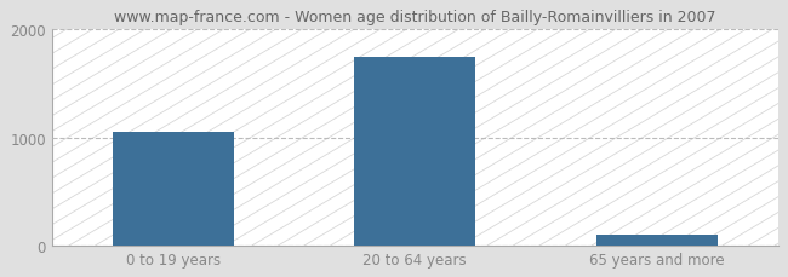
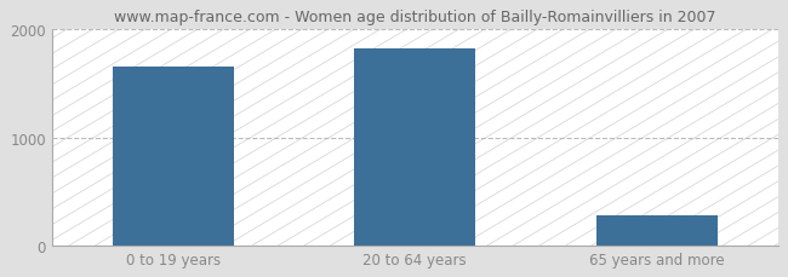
0 to 19 years: 1050 -> 1660
20 to 64 years: 1750 -> 1820
65 years and more: 100 -> 280
